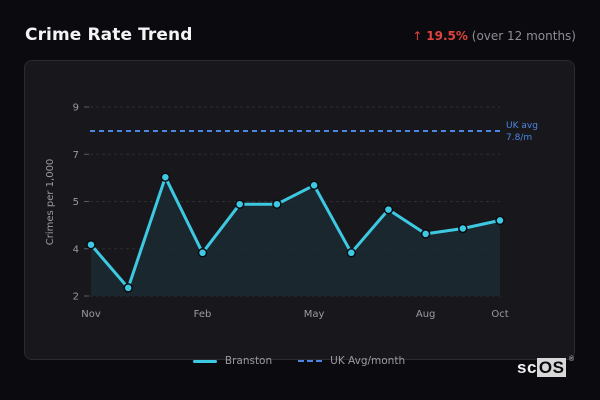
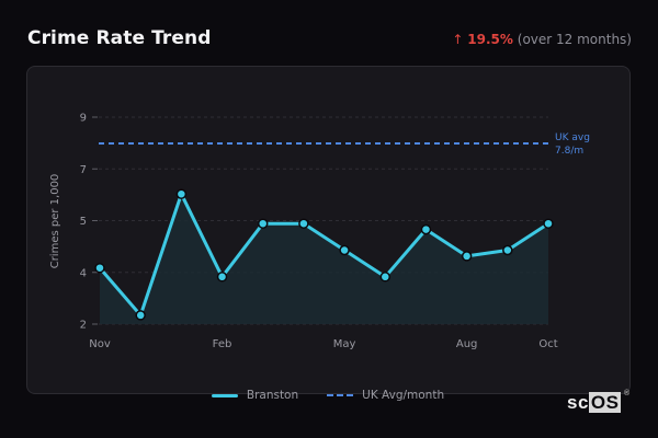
Branston/May: 6.1 -> 4.5
Branston/Oct: 4.8 -> 5.4
